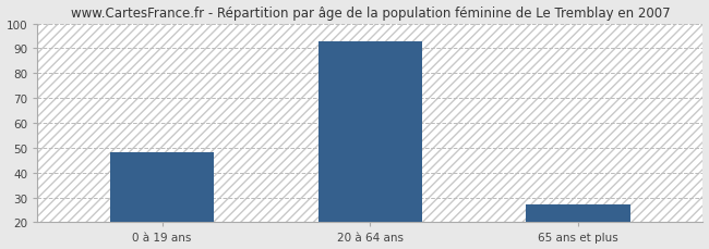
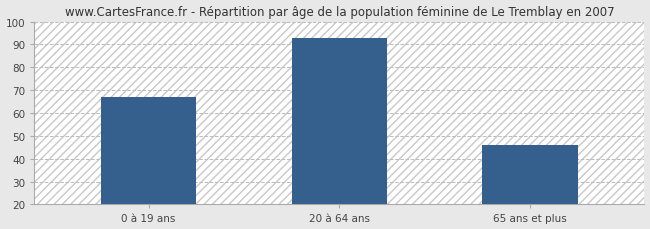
0 à 19 ans: 48 -> 67
65 ans et plus: 27 -> 46
